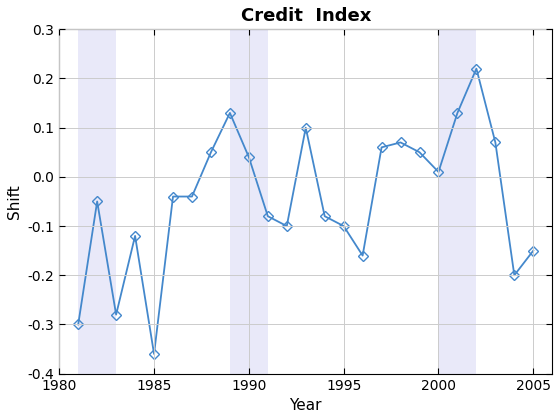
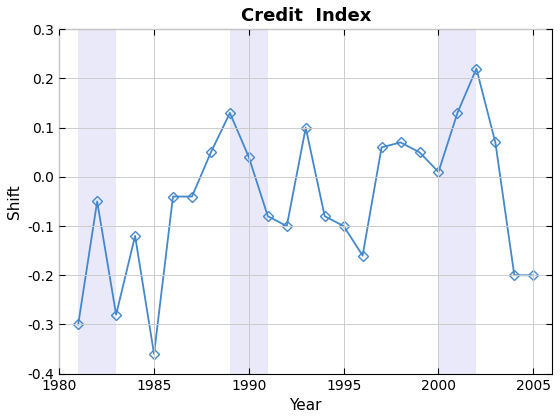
2005: -0.15 -> -0.20
